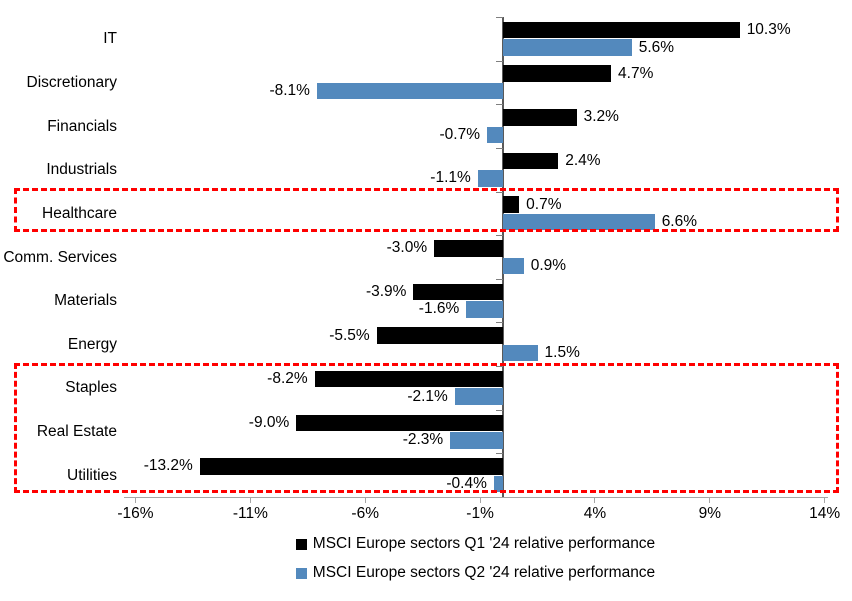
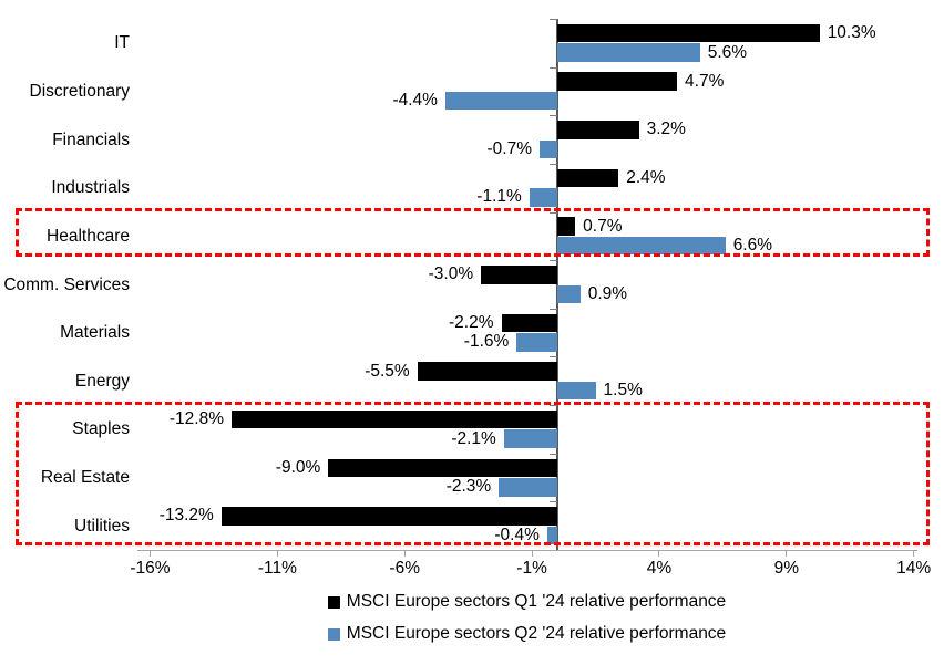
MSCI Europe sectors Q2 '24 relative performance/Discretionary: -8.1% -> -4.4%
MSCI Europe sectors Q1 '24 relative performance/Materials: -3.9% -> -2.2%
MSCI Europe sectors Q1 '24 relative performance/Staples: -8.2% -> -12.8%
